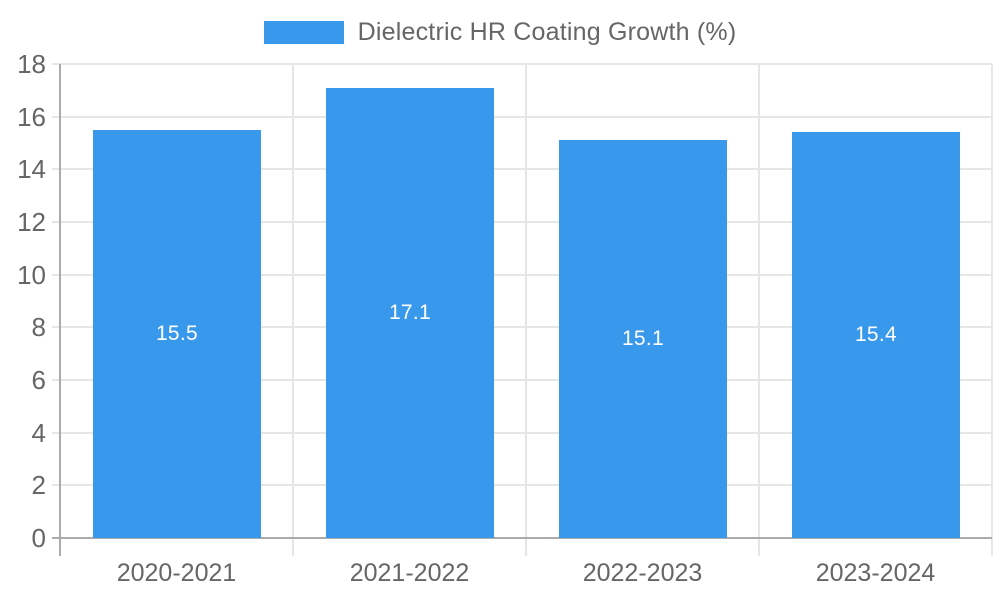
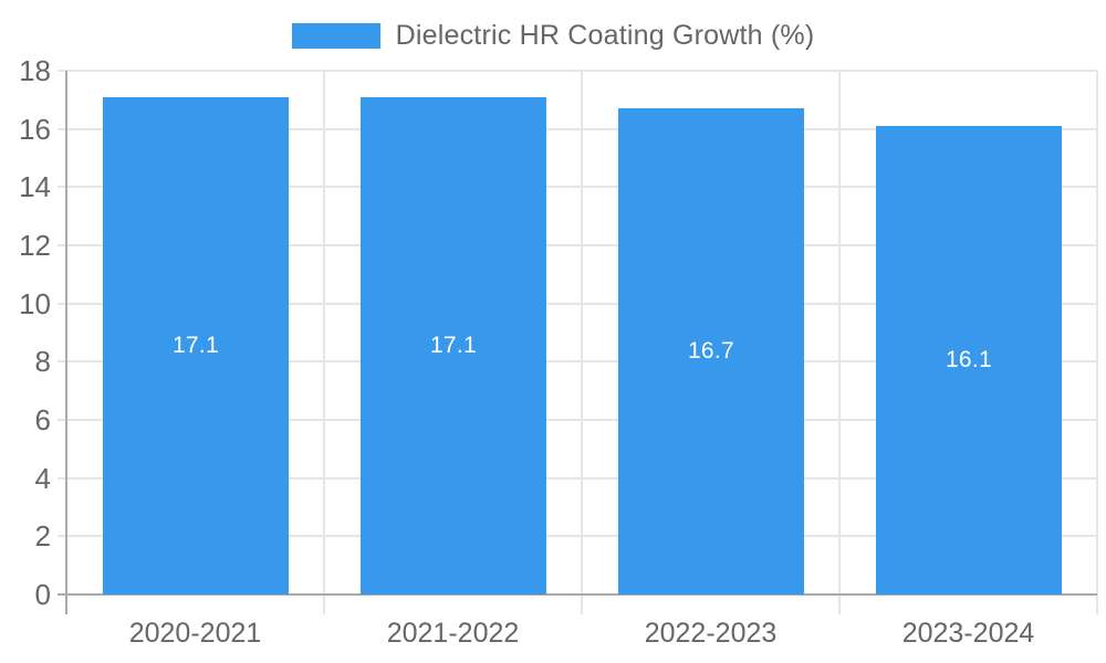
2020-2021: 15.5 -> 17.1
2022-2023: 15.1 -> 16.7
2023-2024: 15.4 -> 16.1
